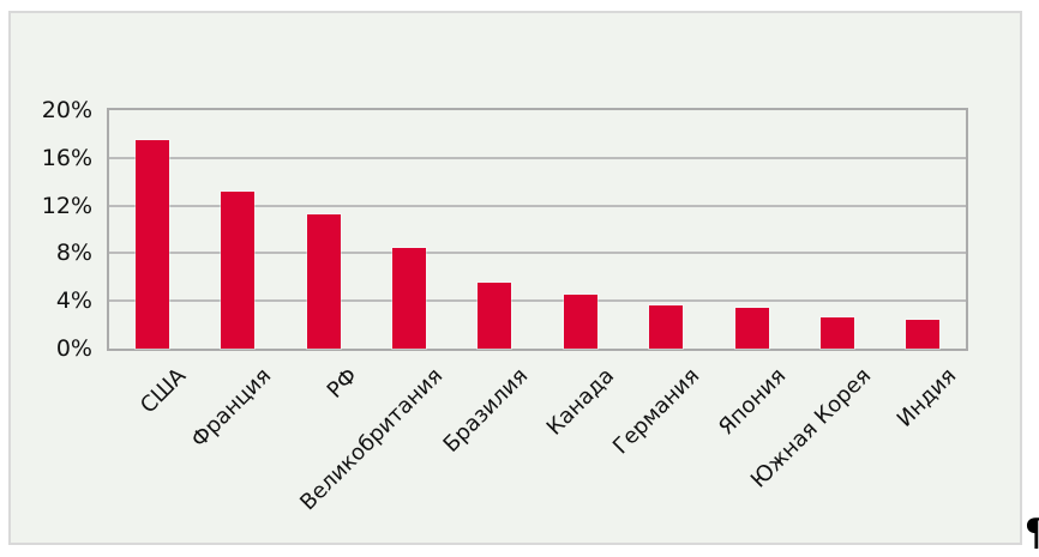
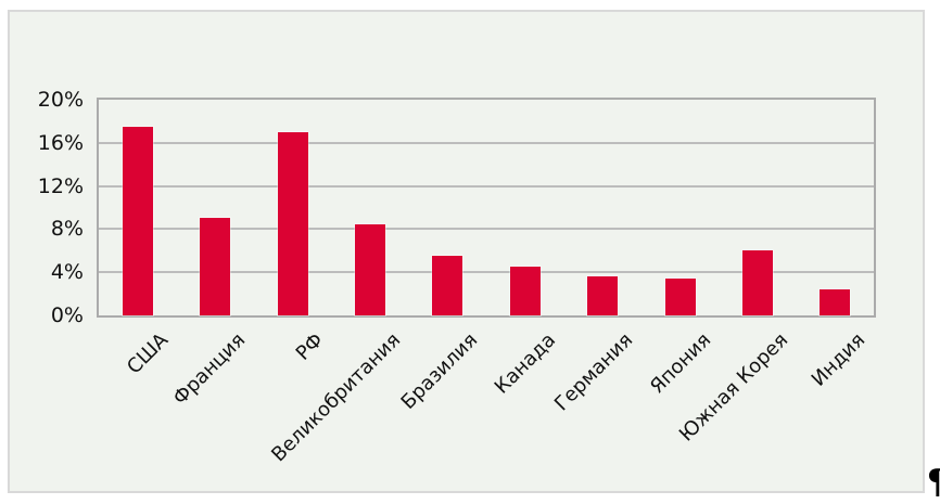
Франция: 13% -> 9%
РФ: 11% -> 17%
Южная Корея: 3% -> 6%
